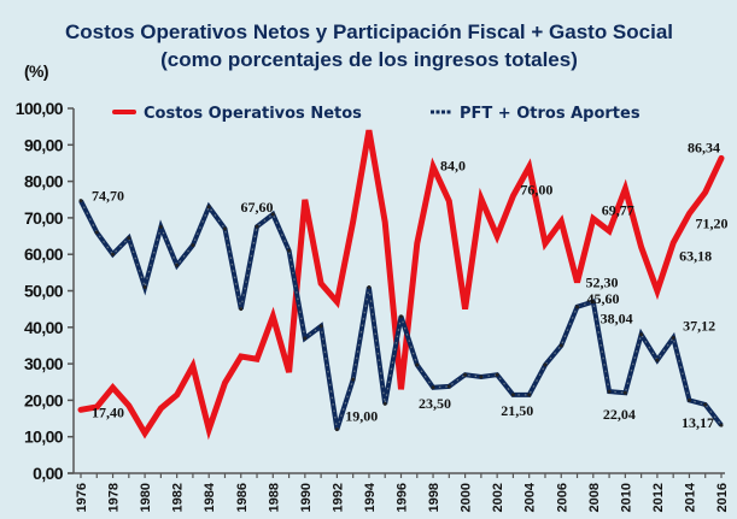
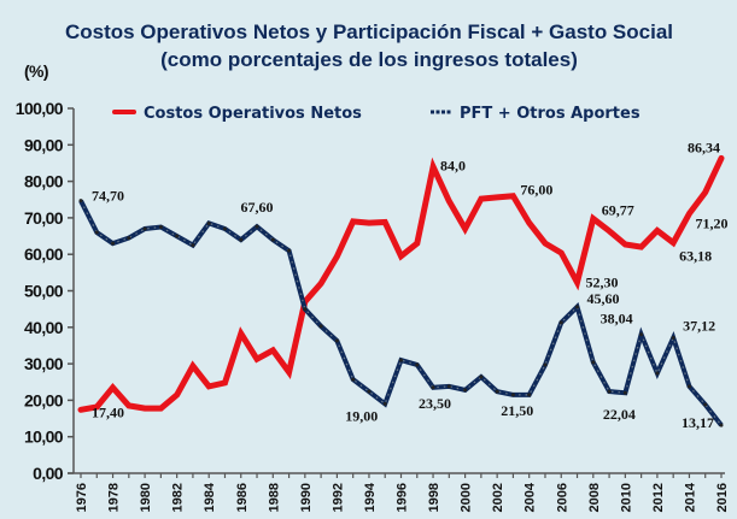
PFT + Otros Aportes/1978: 60 -> 63
Costos Operativos Netos/1980: 11 -> 18
PFT + Otros Aportes/1980: 51 -> 67
PFT + Otros Aportes/1982: 57 -> 65
Costos Operativos Netos/1984: 12 -> 24
PFT + Otros Aportes/1984: 73 -> 68
Costos Operativos Netos/1986: 32 -> 38
PFT + Otros Aportes/1986: 45 -> 64
Costos Operativos Netos/1988: 43 -> 34
PFT + Otros Aportes/1988: 71 -> 64
Costos Operativos Netos/1990: 75 -> 47
PFT + Otros Aportes/1990: 37 -> 45
Costos Operativos Netos/1992: 47 -> 59
PFT + Otros Aportes/1992: 12 -> 36
Costos Operativos Netos/1994: 94 -> 69
PFT + Otros Aportes/1994: 51 -> 22
Costos Operativos Netos/1996: 23 -> 60
PFT + Otros Aportes/1996: 43 -> 31
Costos Operativos Netos/2000: 45 -> 67
PFT + Otros Aportes/2000: 27 -> 23
Costos Operativos Netos/2002: 65 -> 76
PFT + Otros Aportes/2002: 27 -> 22
Costos Operativos Netos/2004: 84 -> 69
Costos Operativos Netos/2006: 69 -> 60
PFT + Otros Aportes/2006: 35 -> 41
PFT + Otros Aportes/2008: 47 -> 30
Costos Operativos Netos/2010: 78 -> 63
Costos Operativos Netos/2012: 50 -> 66
PFT + Otros Aportes/2012: 31 -> 27
PFT + Otros Aportes/2014: 20 -> 24
